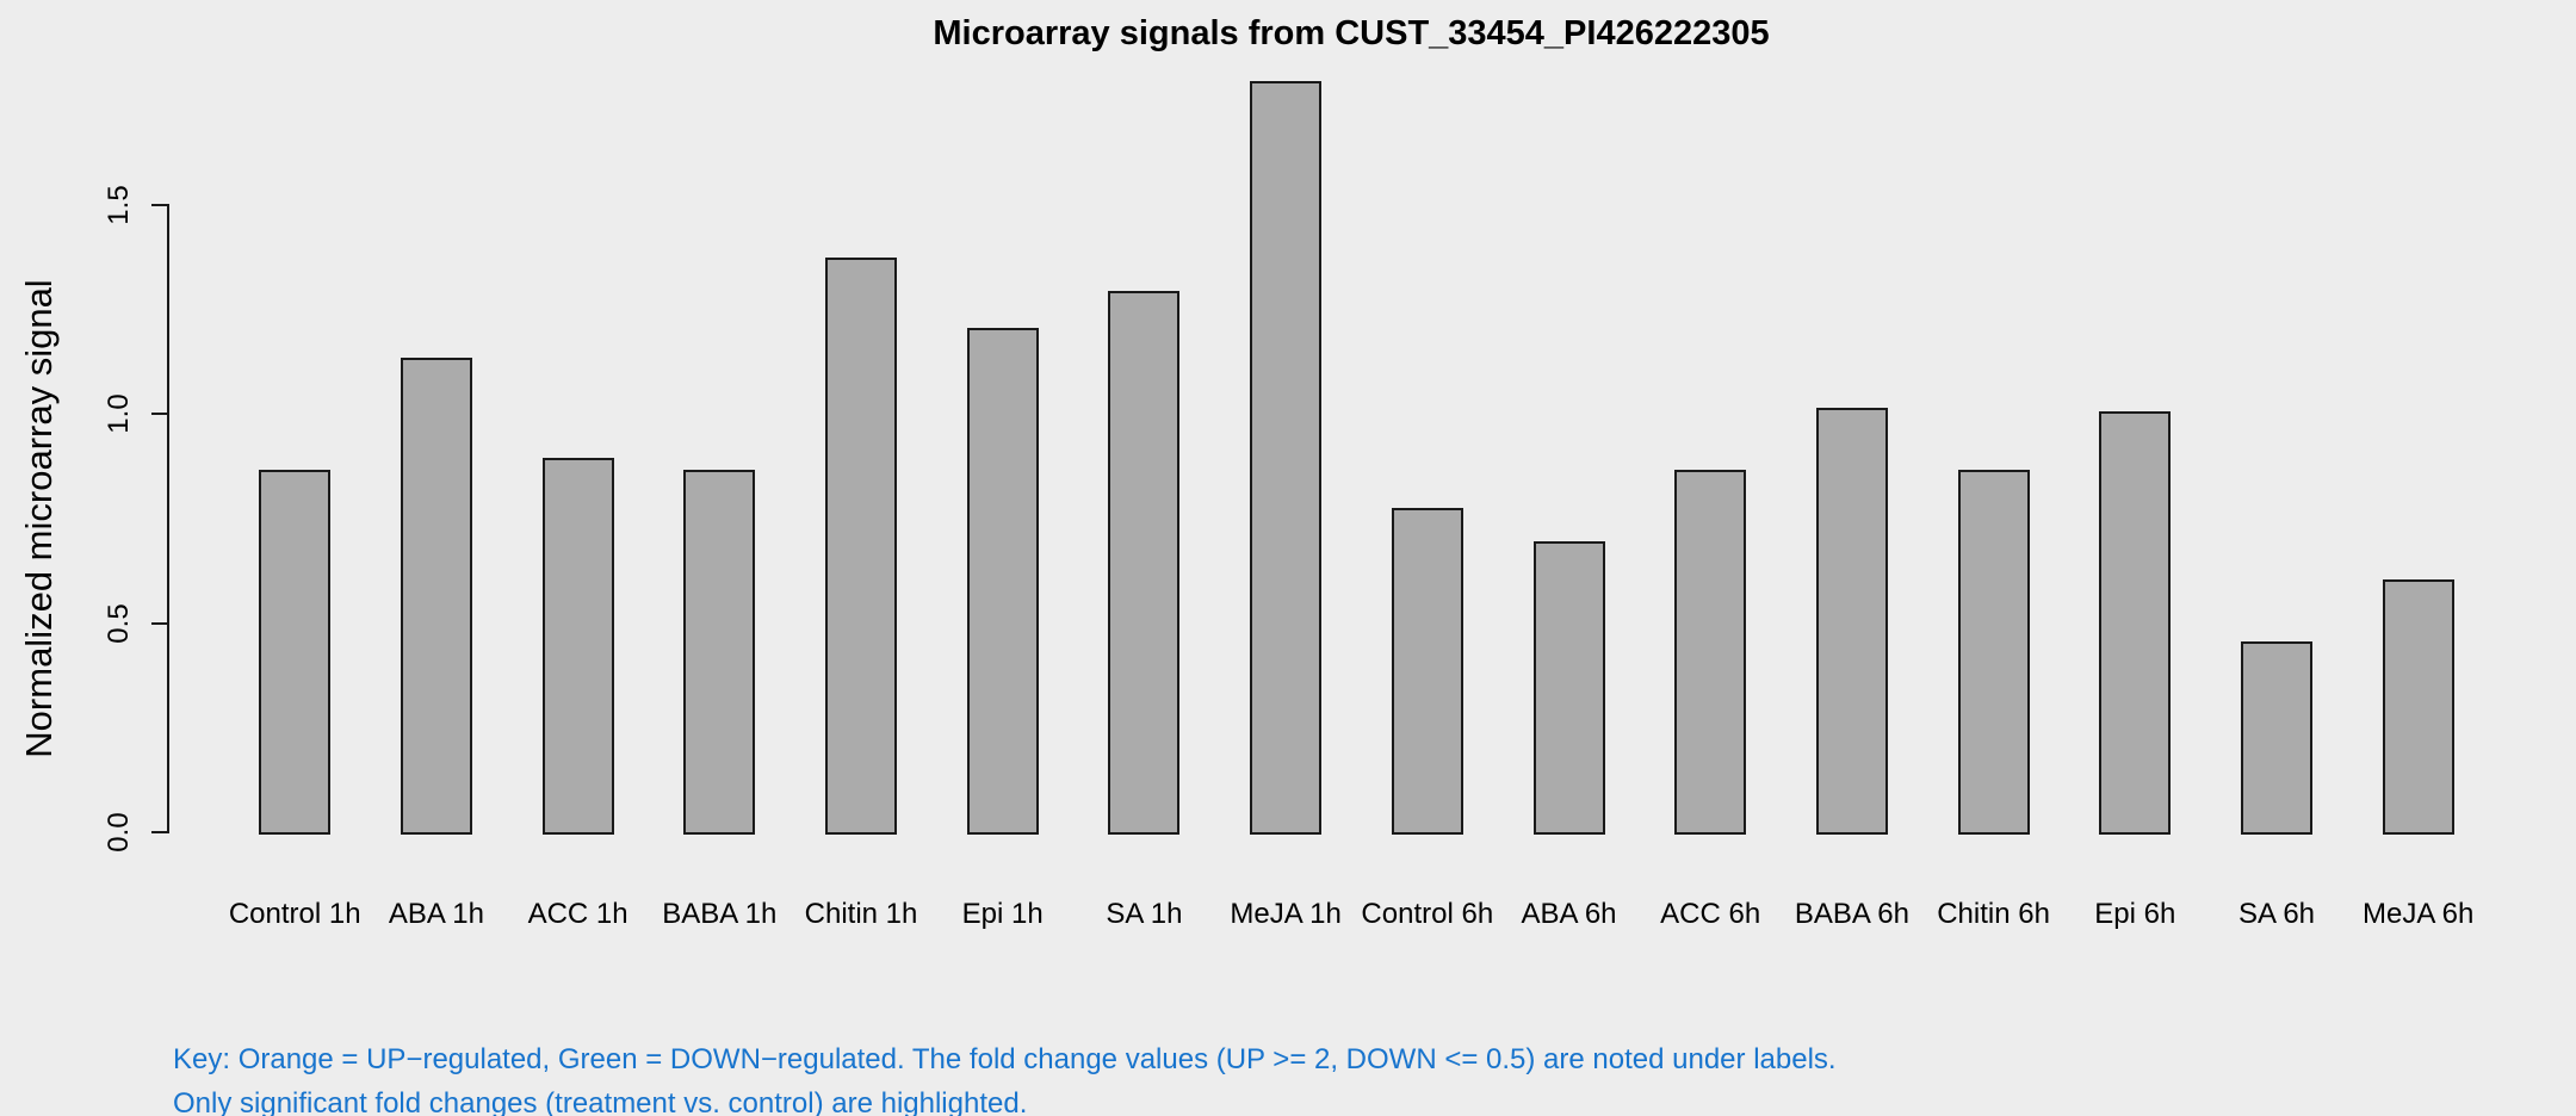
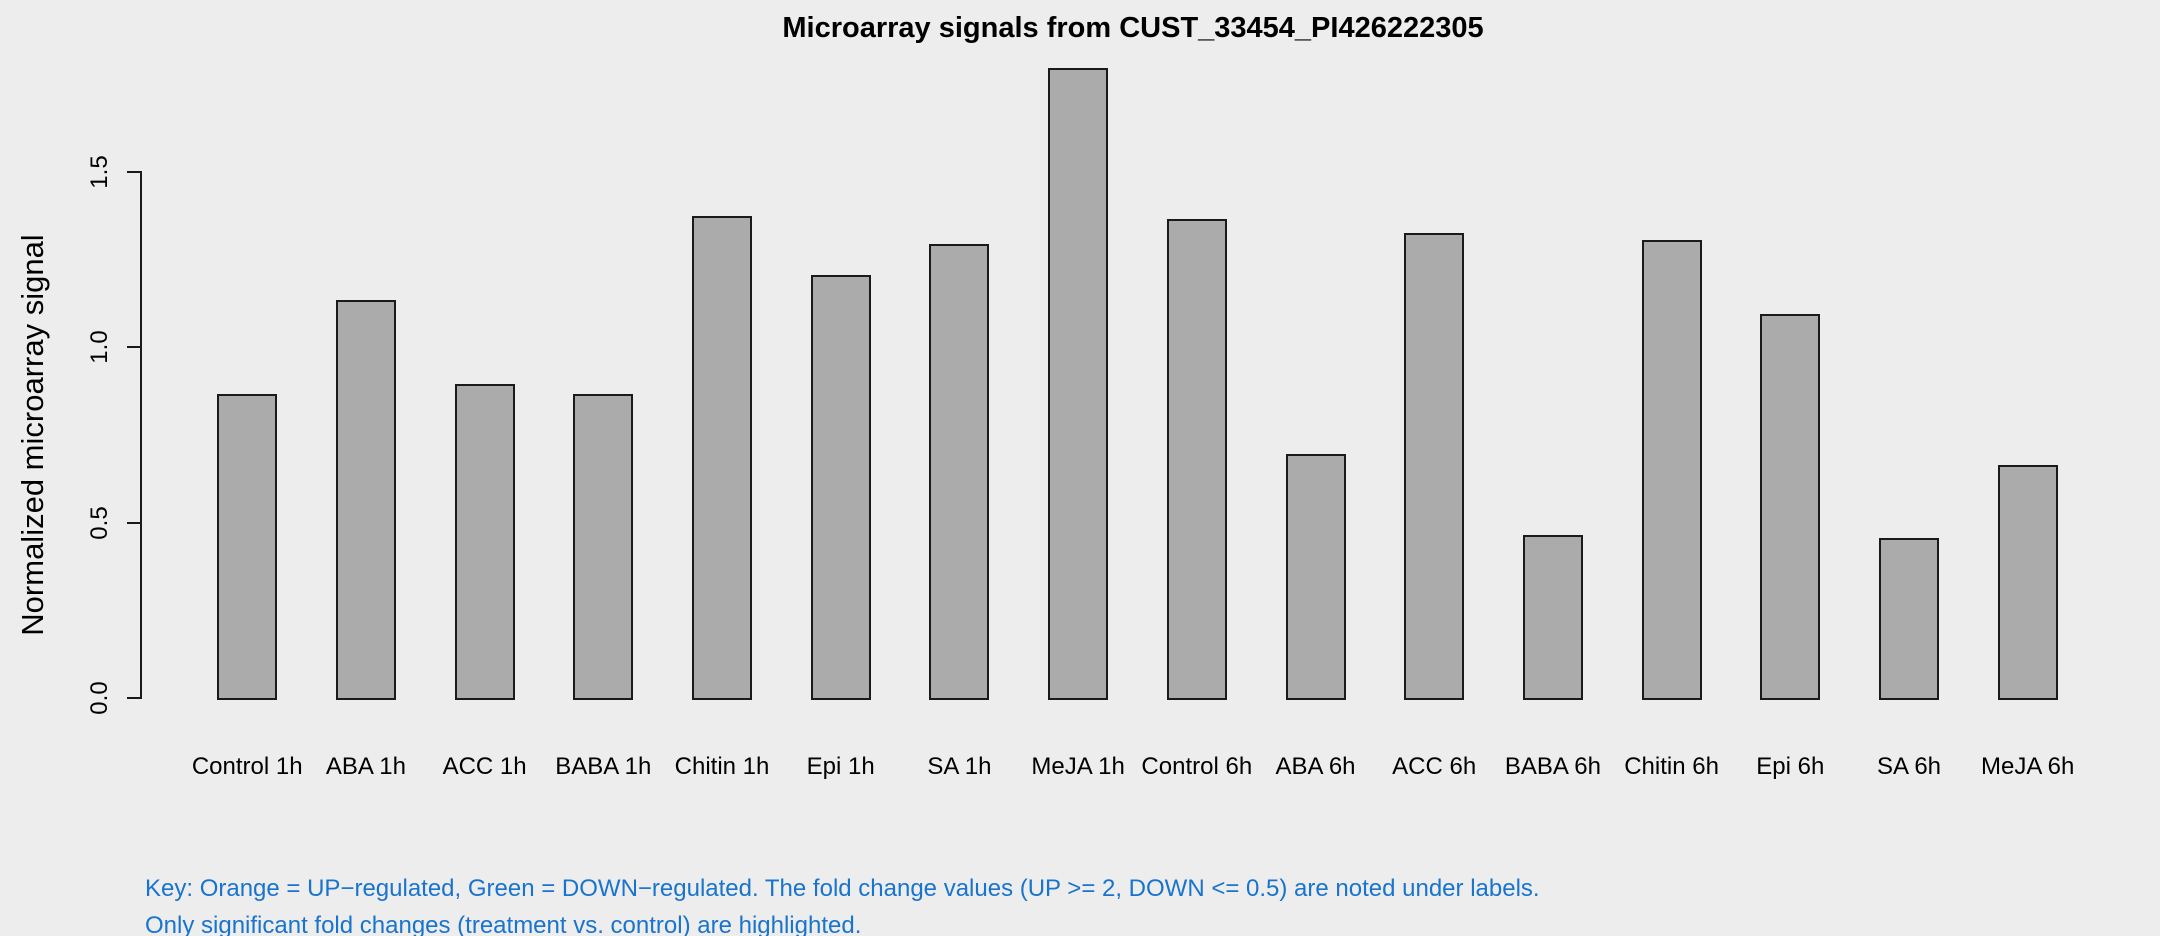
Control 6h: 0.77 -> 1.36
ACC 6h: 0.86 -> 1.32
BABA 6h: 1.01 -> 0.46
Chitin 6h: 0.86 -> 1.30
Epi 6h: 1.00 -> 1.09
MeJA 6h: 0.60 -> 0.66
